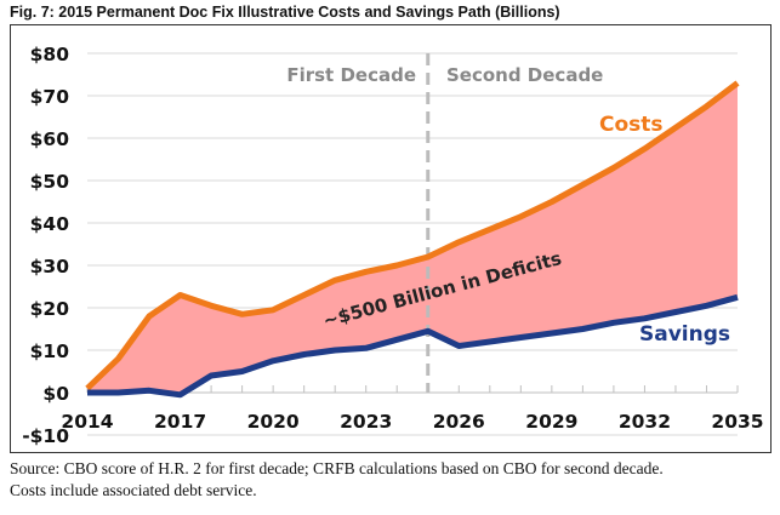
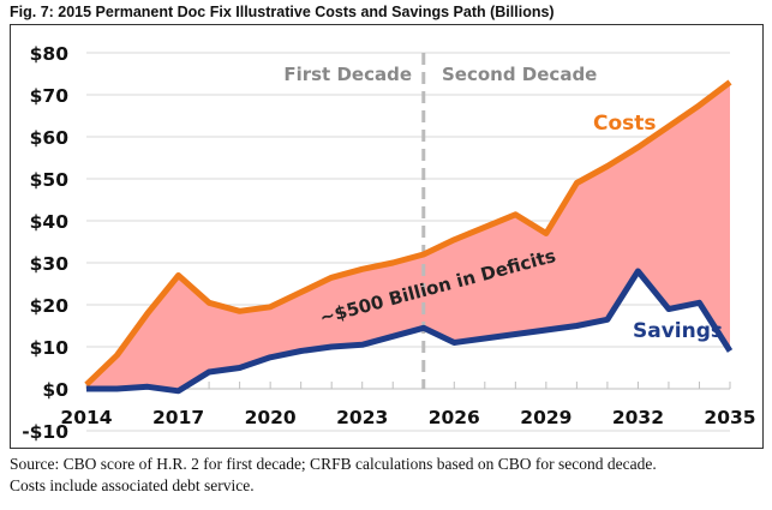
Costs/2017: $23 -> $27
Costs/2029: $45 -> $37
Savings/2032: $18 -> $28
Savings/2035: $22 -> $9
